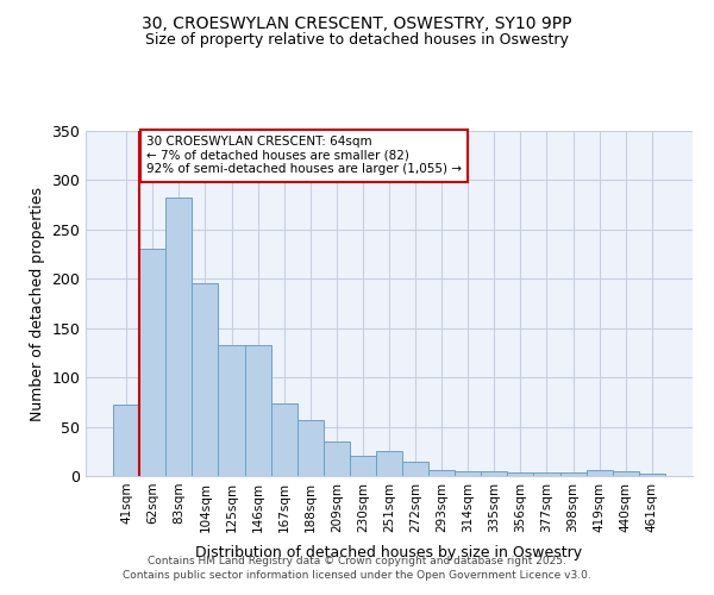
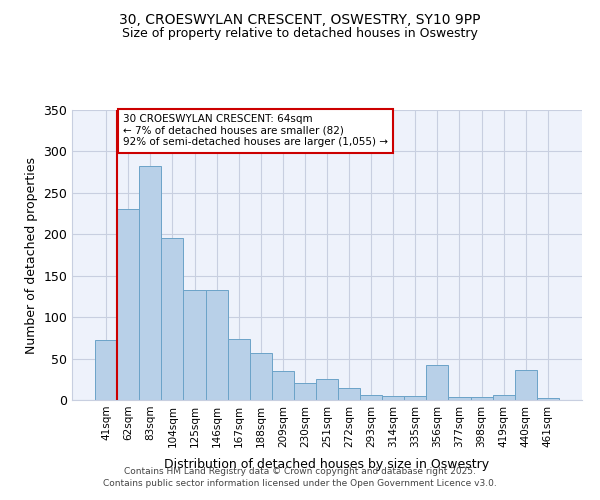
356sqm: 4 -> 42
440sqm: 5 -> 36
